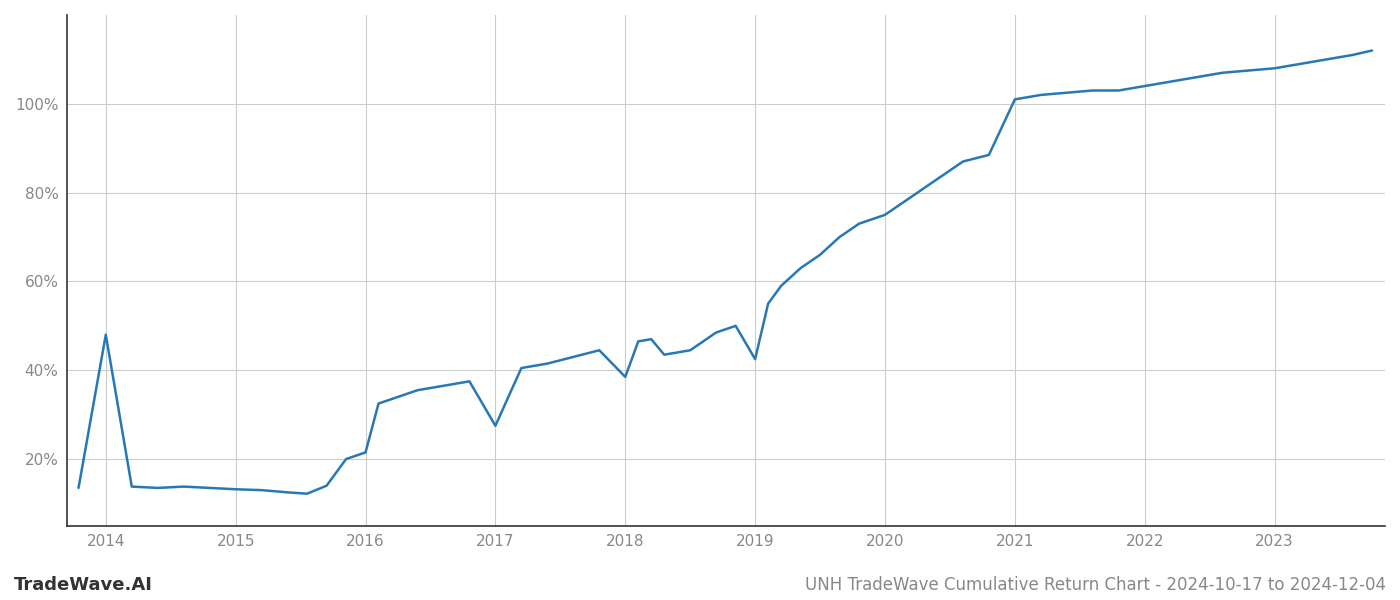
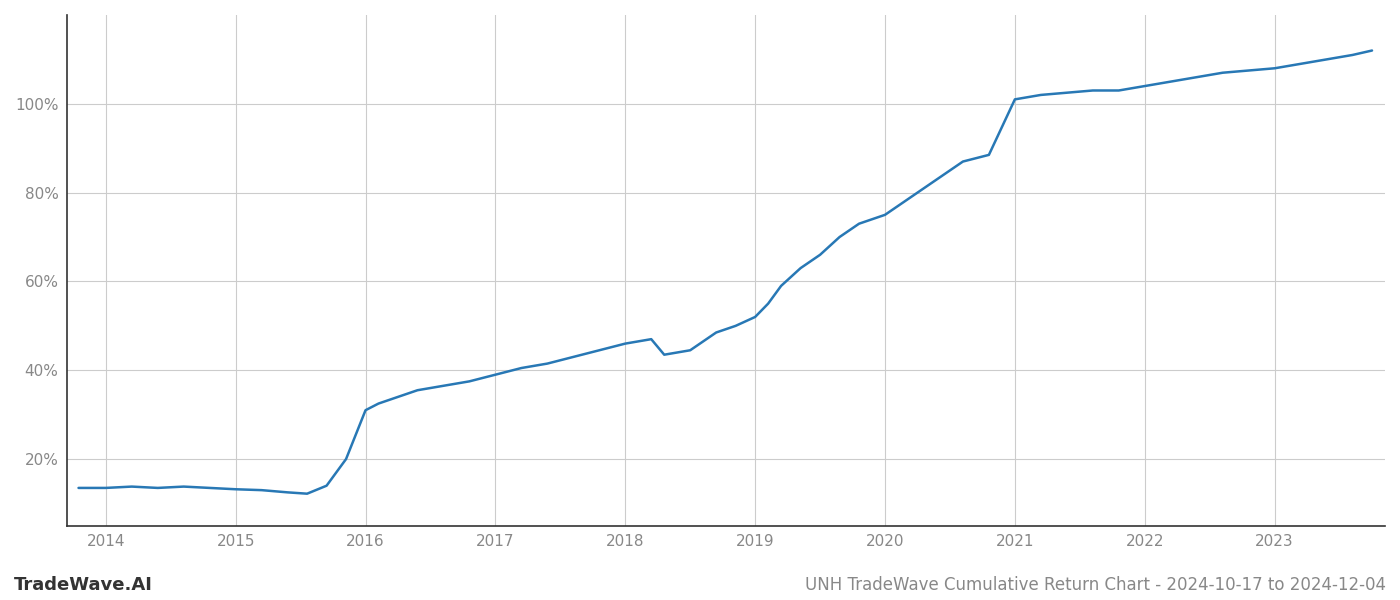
2014: 48.0% -> 13.5%
2016: 21.5% -> 31.0%
2017: 27.5% -> 39.0%
2018: 38.5% -> 46.0%
2019: 42.5% -> 52.0%
